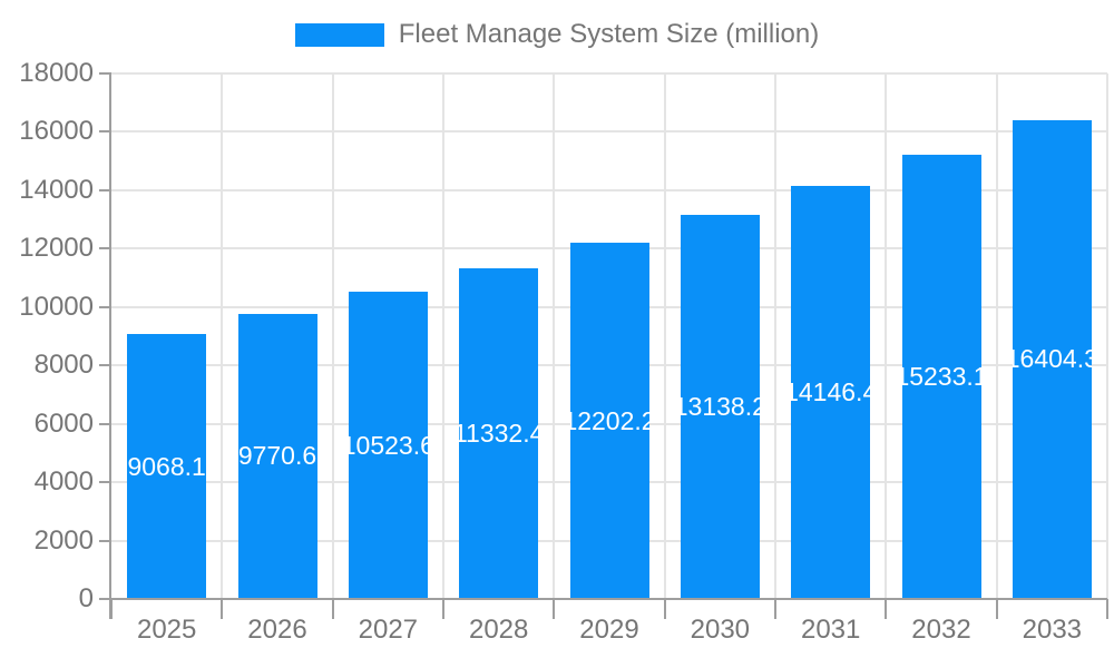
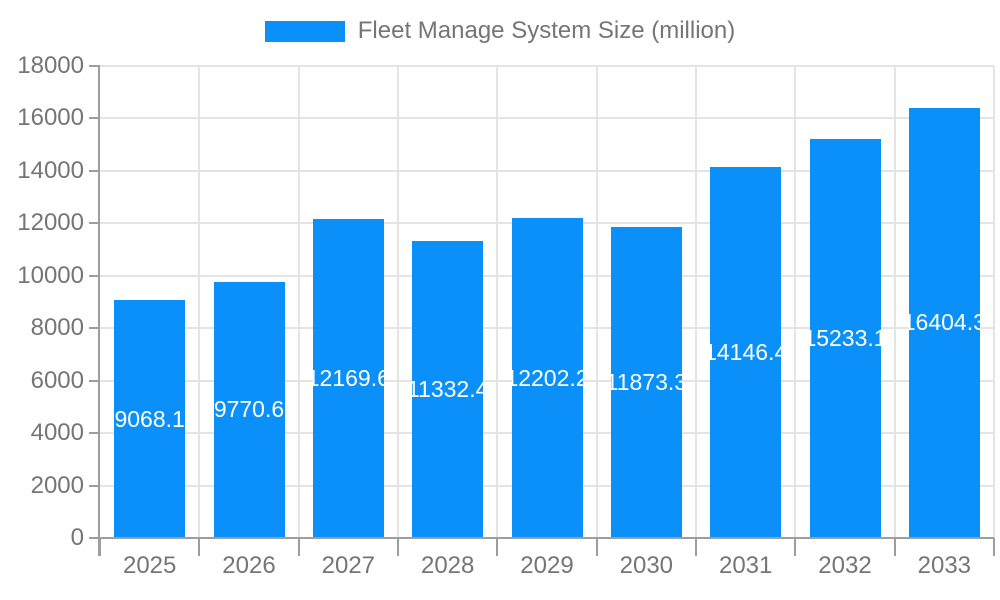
2027: 10523.6 -> 12169.6
2030: 13138.2 -> 11873.3
